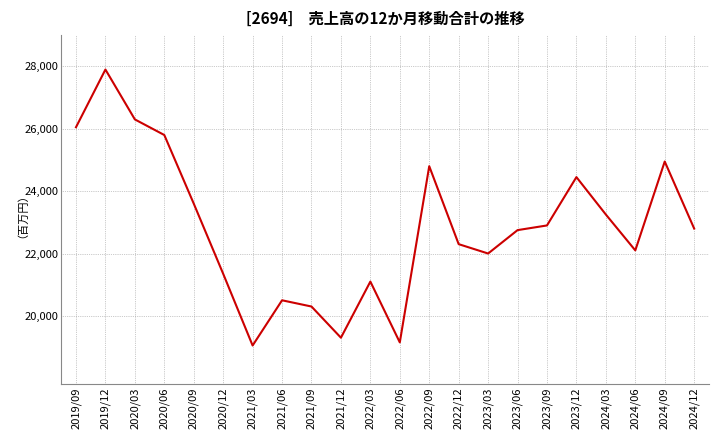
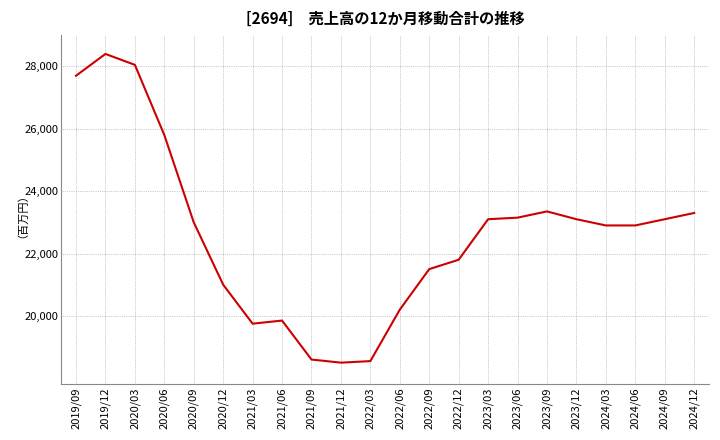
2019/09: 26,050 -> 27,700
2019/12: 27,900 -> 28,400
2020/03: 26,300 -> 28,050
2020/09: 23,600 -> 23,000
2020/12: 21,350 -> 21,000
2021/03: 19,050 -> 19,750
2021/06: 20,500 -> 19,850
2021/09: 20,300 -> 18,600
2021/12: 19,300 -> 18,500
2022/03: 21,100 -> 18,550
2022/06: 19,150 -> 20,200
2022/09: 24,800 -> 21,500
2022/12: 22,300 -> 21,800
2023/03: 22,000 -> 23,100
2023/06: 22,750 -> 23,150
2023/09: 22,900 -> 23,350
2023/12: 24,450 -> 23,100
2024/03: 23,250 -> 22,900
2024/06: 22,100 -> 22,900
2024/09: 24,950 -> 23,100
2024/12: 22,800 -> 23,300
